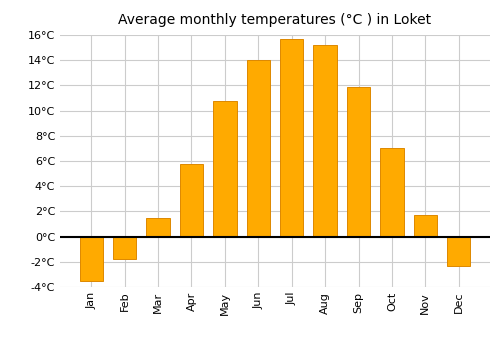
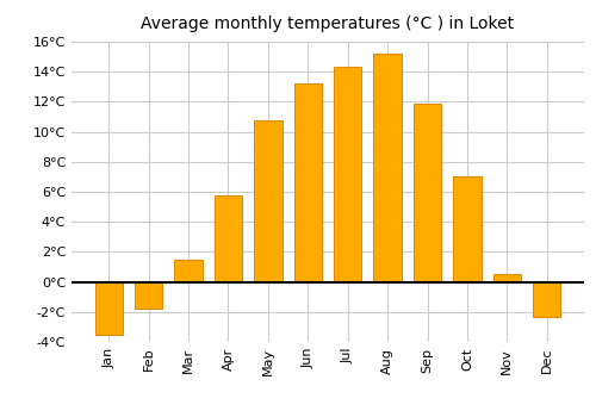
Jun: 14.0°C -> 13.2°C
Jul: 15.7°C -> 14.3°C
Nov: 1.7°C -> 0.5°C
